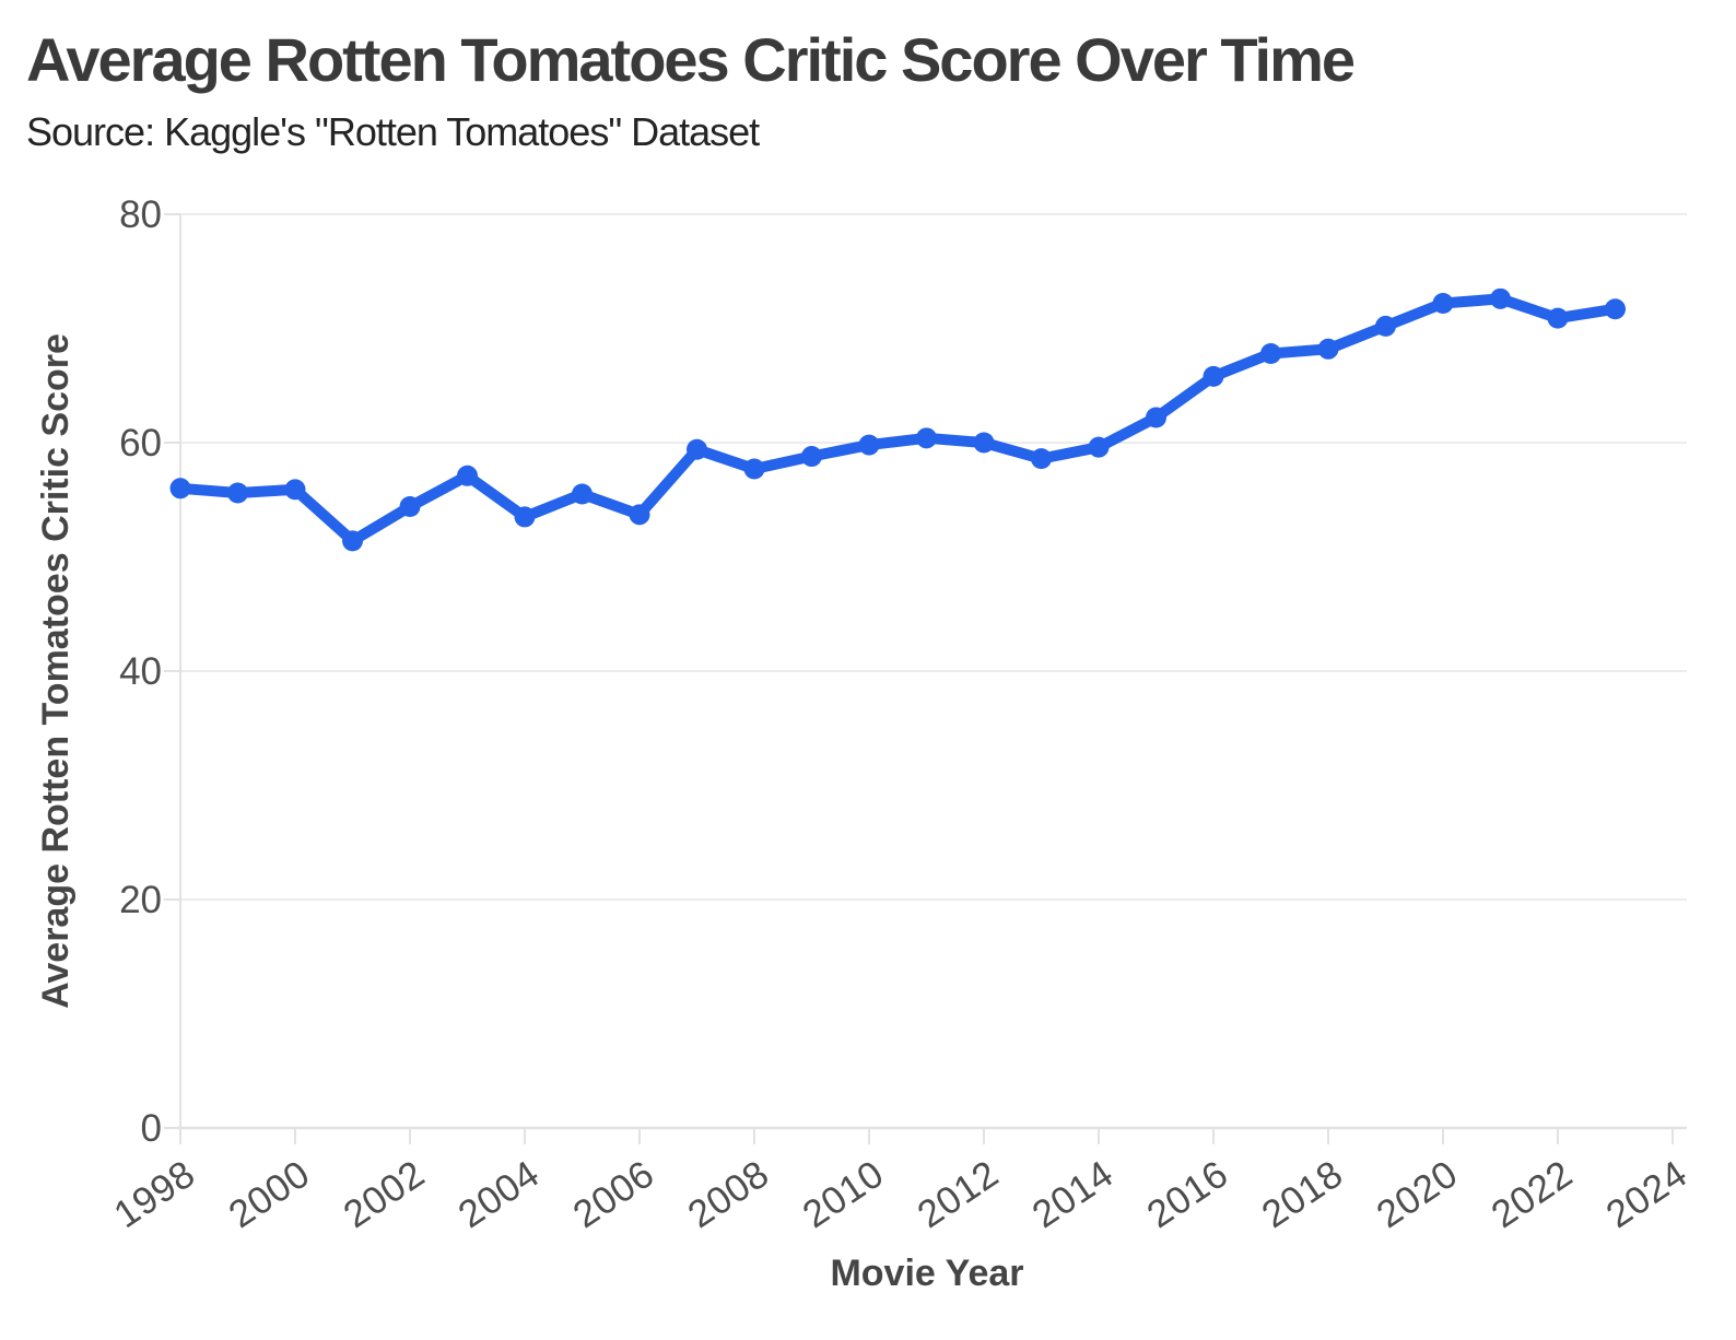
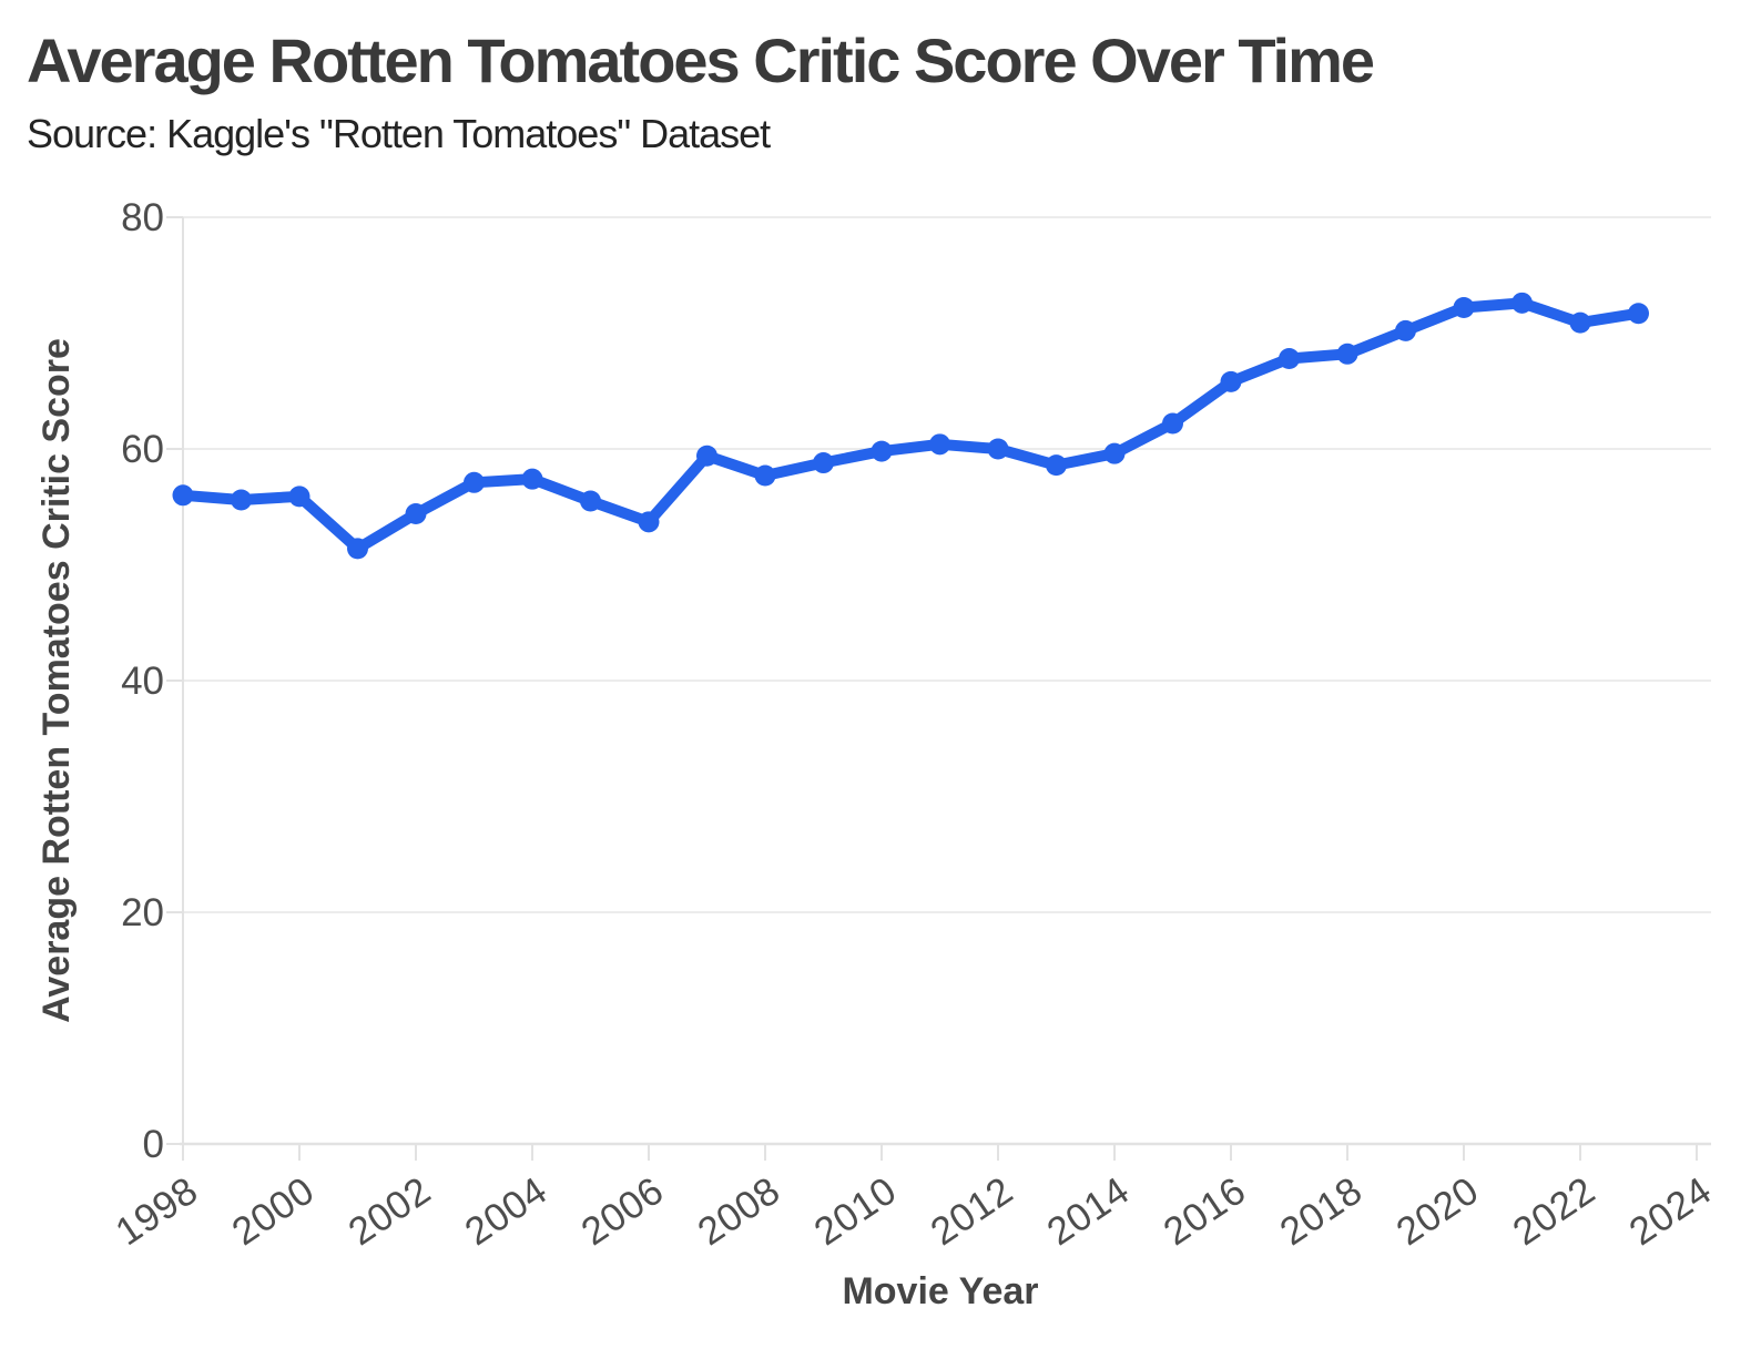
2004: 53.5 -> 57.4
